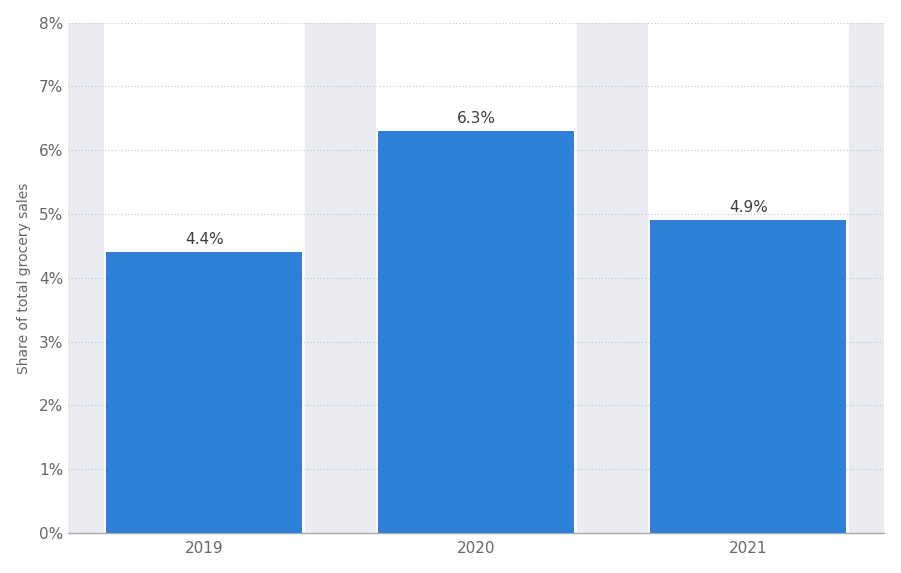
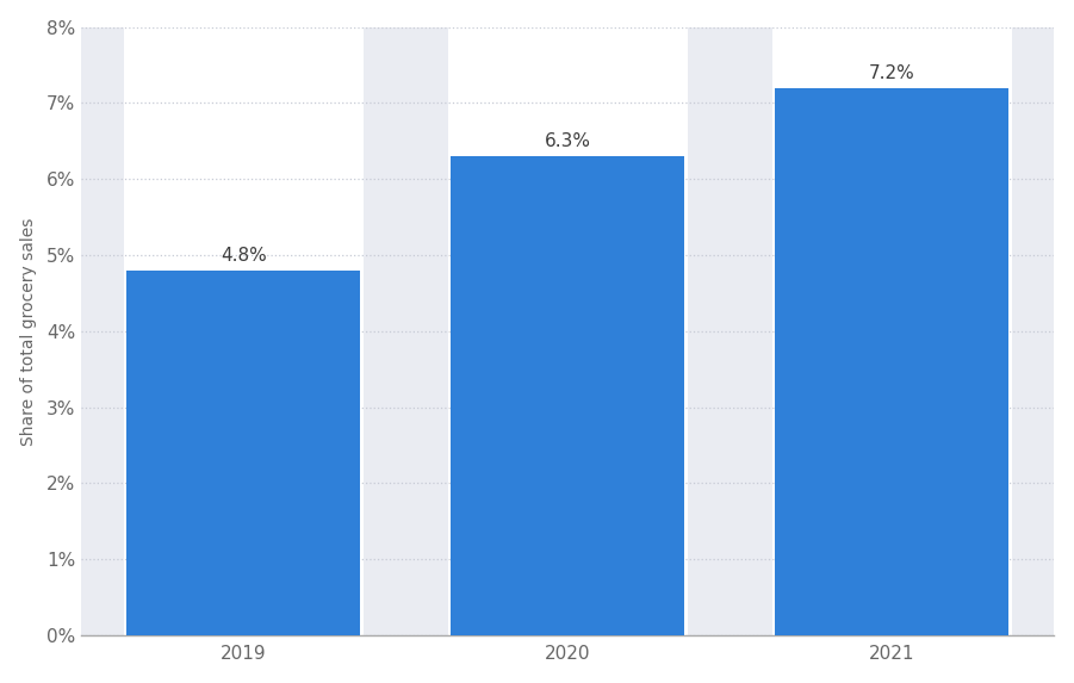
2019: 4.4% -> 4.8%
2021: 4.9% -> 7.2%
